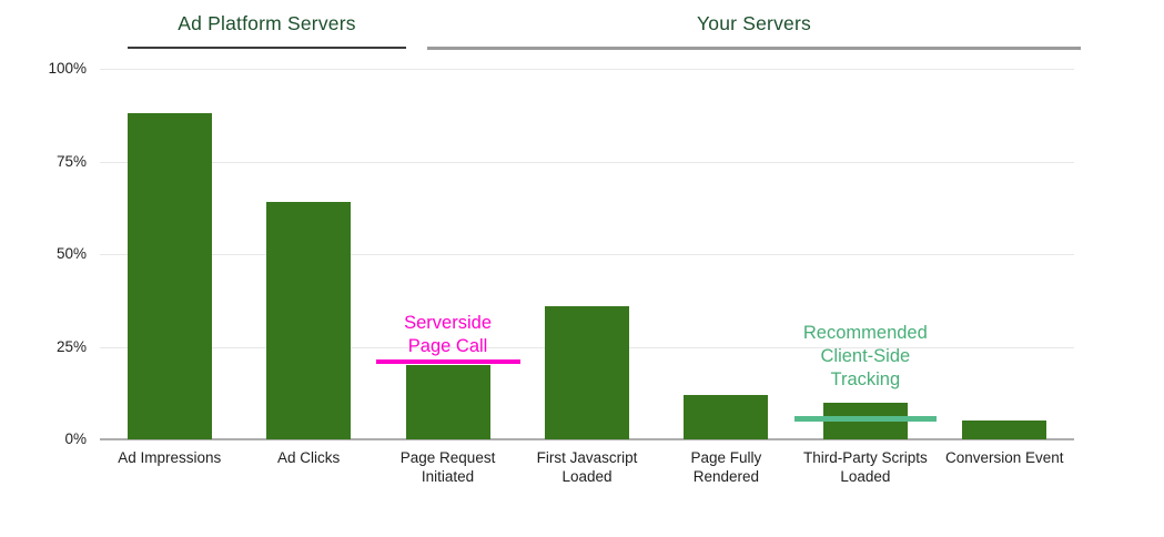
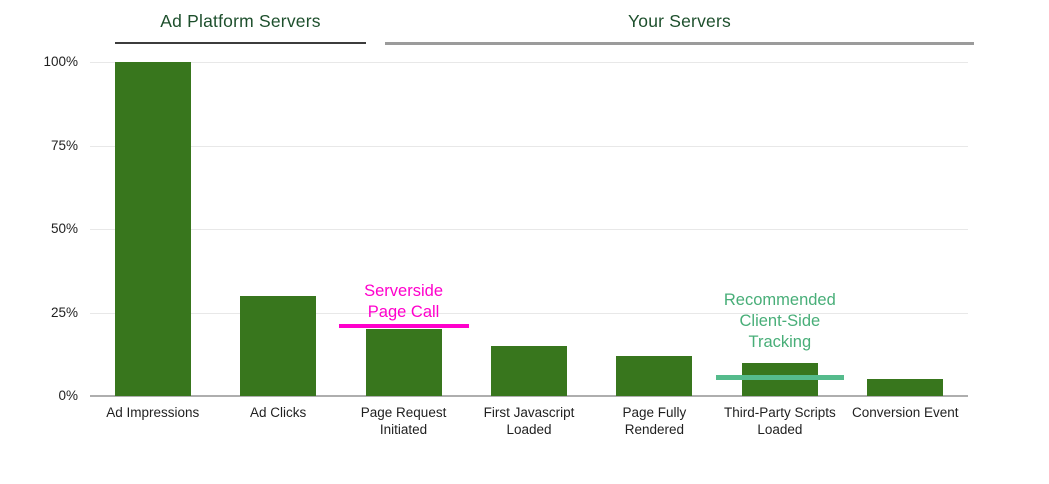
Ad Impressions: 88% -> 100%
Ad Clicks: 64% -> 30%
First Javascript Loaded: 36% -> 15%
